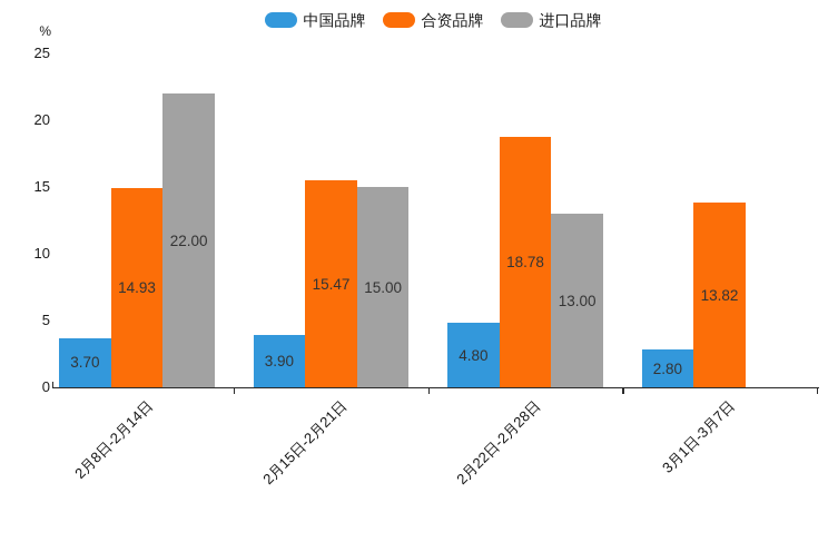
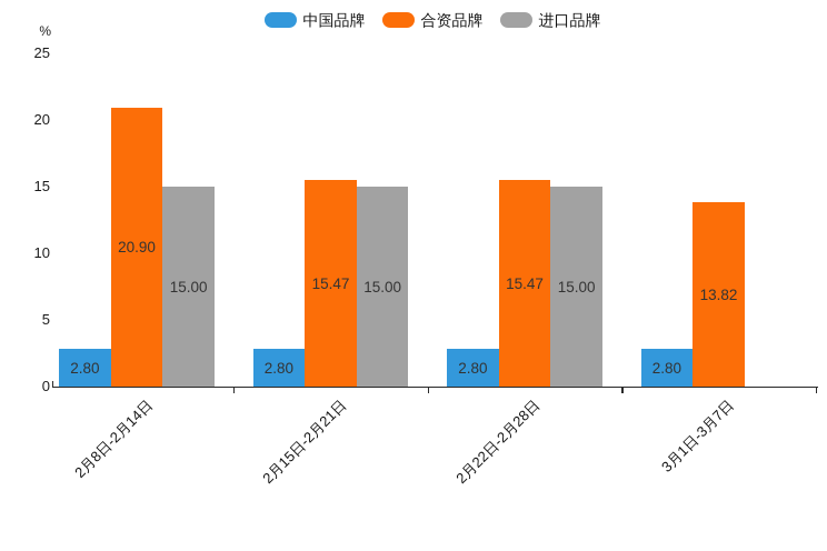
中国品牌/2月8日-2月14日: 3.70 -> 2.80
合资品牌/2月8日-2月14日: 14.93 -> 20.90
进口品牌/2月8日-2月14日: 22.00 -> 15.00
中国品牌/2月15日-2月21日: 3.90 -> 2.80
中国品牌/2月22日-2月28日: 4.80 -> 2.80
合资品牌/2月22日-2月28日: 18.78 -> 15.47
进口品牌/2月22日-2月28日: 13.00 -> 15.00
